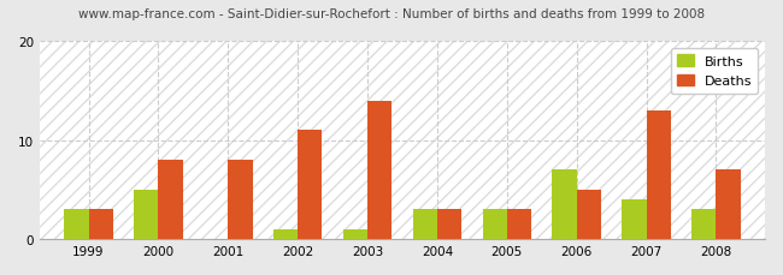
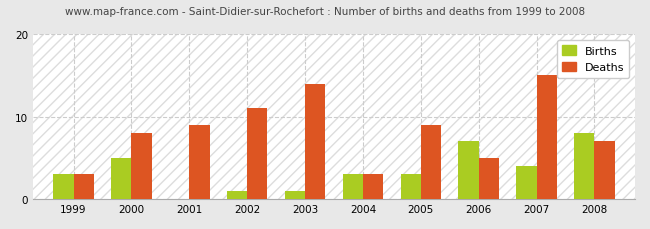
Deaths/2001: 8 -> 9
Deaths/2005: 3 -> 9
Deaths/2007: 13 -> 15
Births/2008: 3 -> 8
